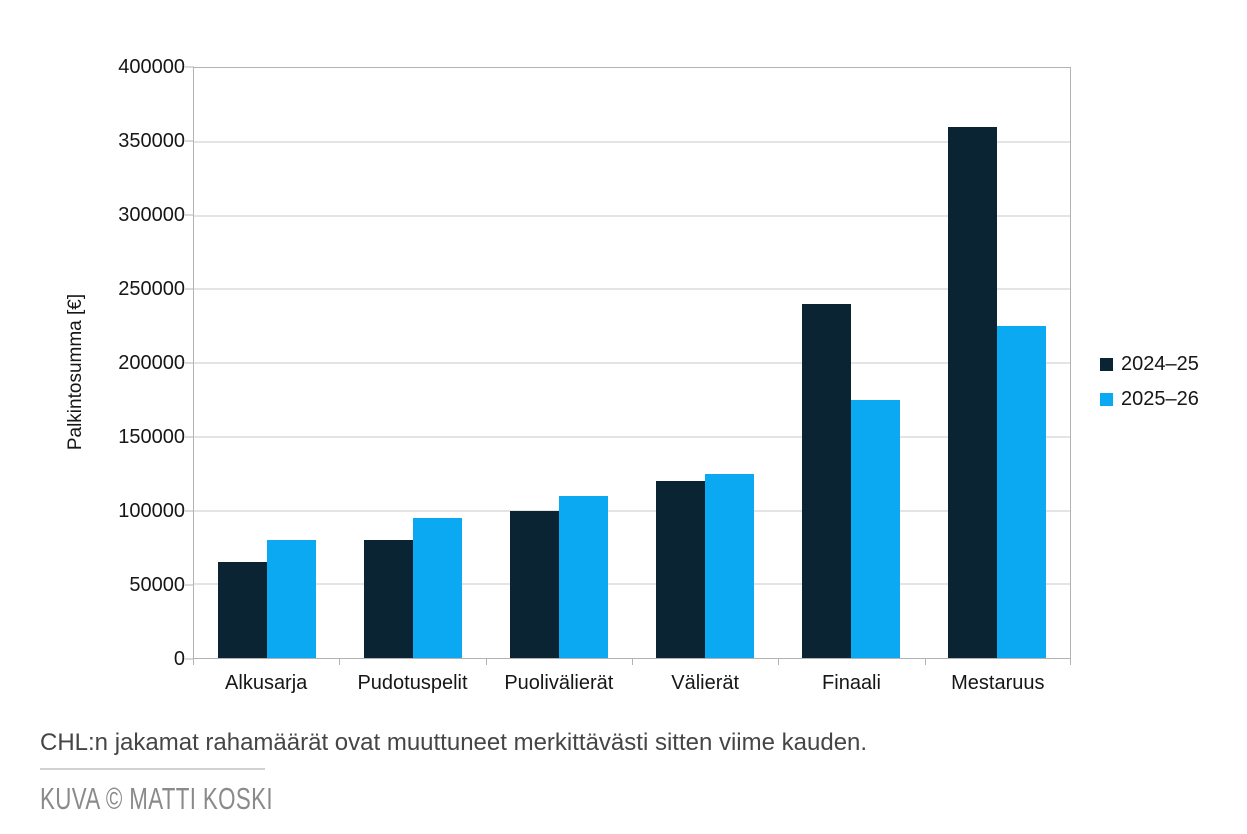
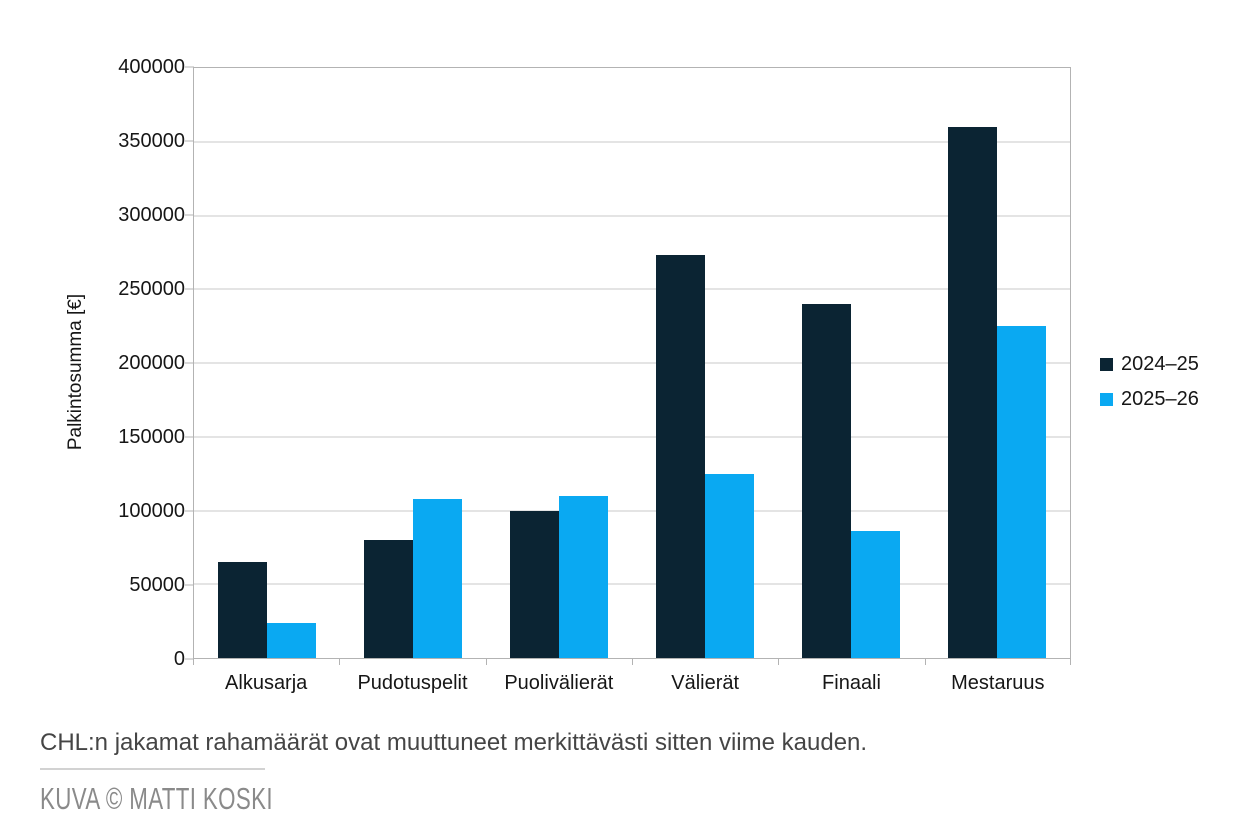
2025–26/Alkusarja: 80000 -> 24000
2025–26/Pudotuspelit: 95000 -> 108000
2024–25/Välierät: 120000 -> 273000
2025–26/Finaali: 175000 -> 86000
